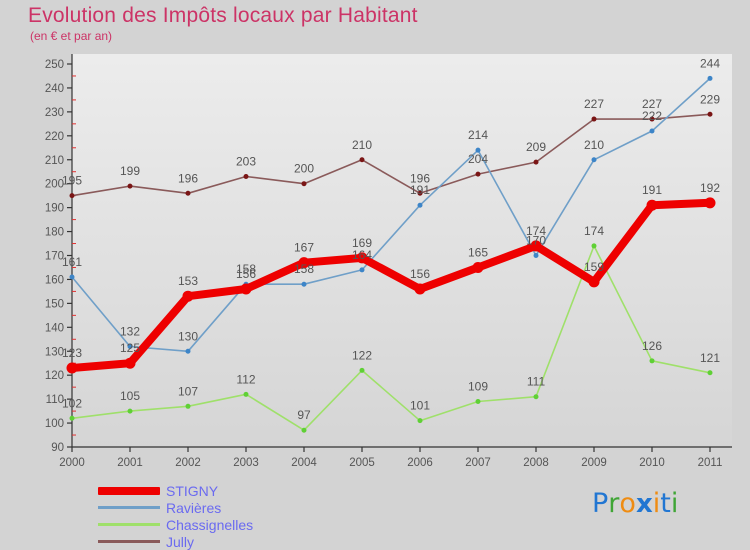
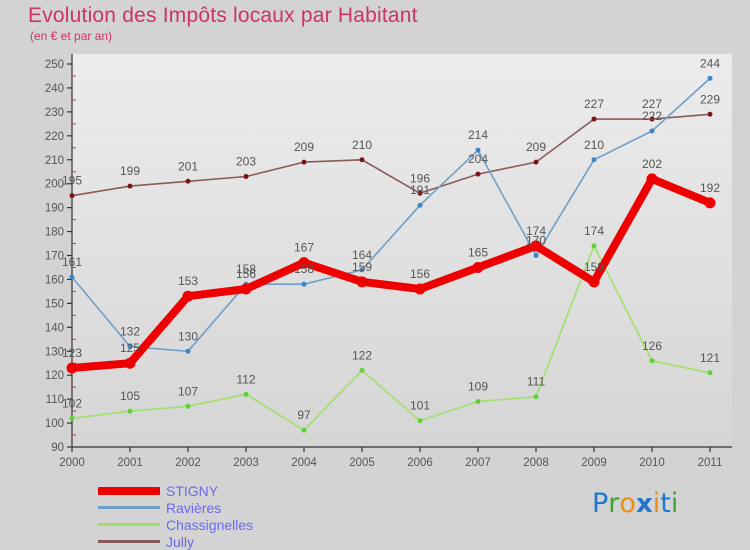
Jully/2002: 196 -> 201
Jully/2004: 200 -> 209
STIGNY/2005: 169 -> 159
STIGNY/2010: 191 -> 202
